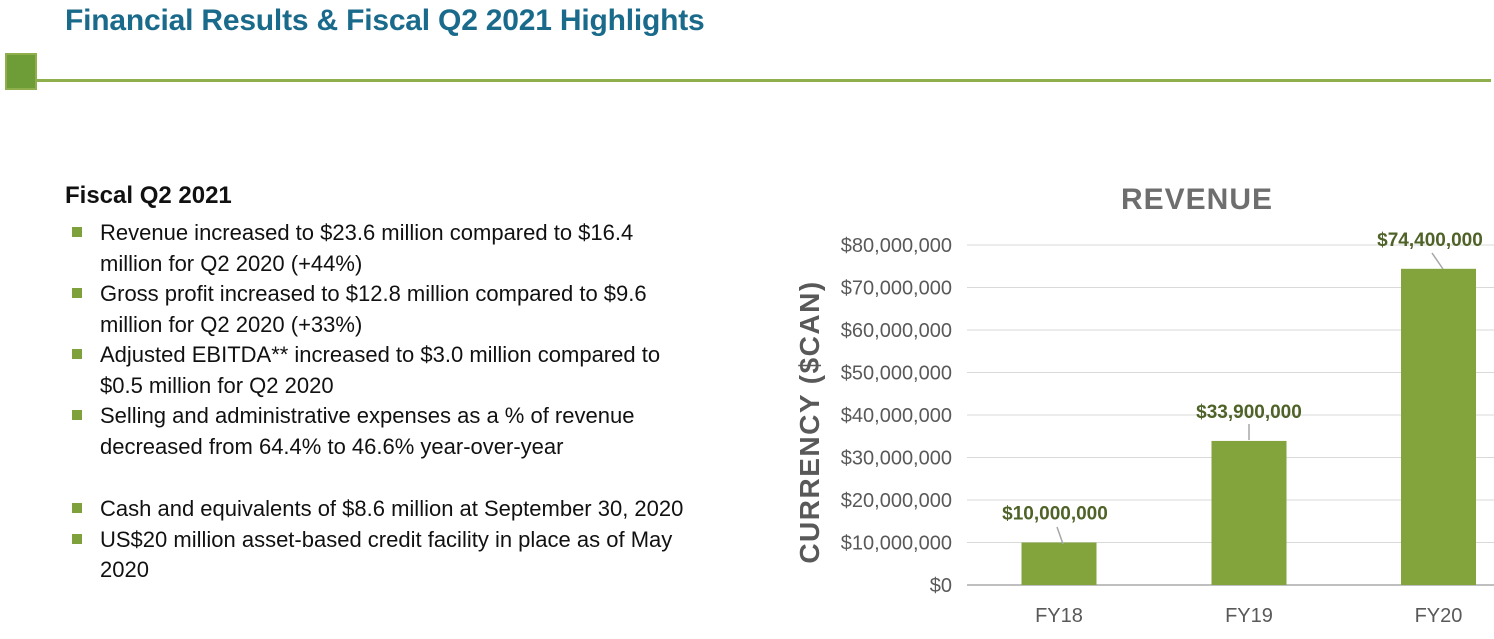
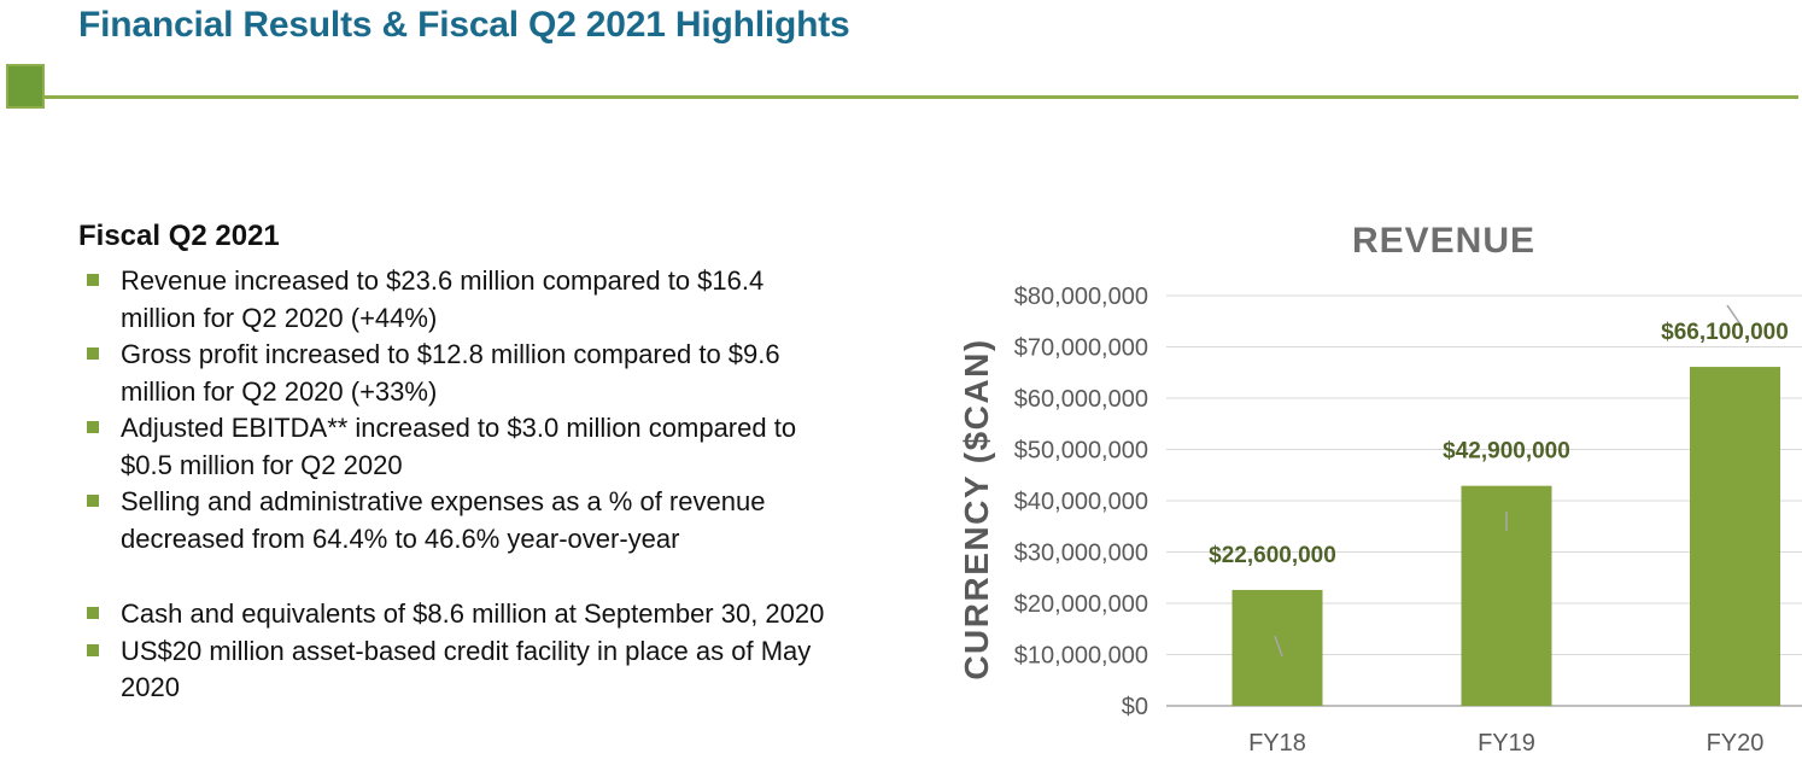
FY18: $10,000,000 -> $22,600,000
FY19: $33,900,000 -> $42,900,000
FY20: $74,400,000 -> $66,100,000
